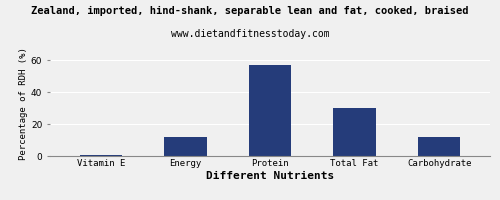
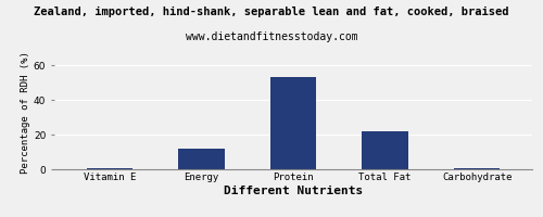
Protein: 57 -> 53
Total Fat: 30 -> 22
Carbohydrate: 12 -> 0
